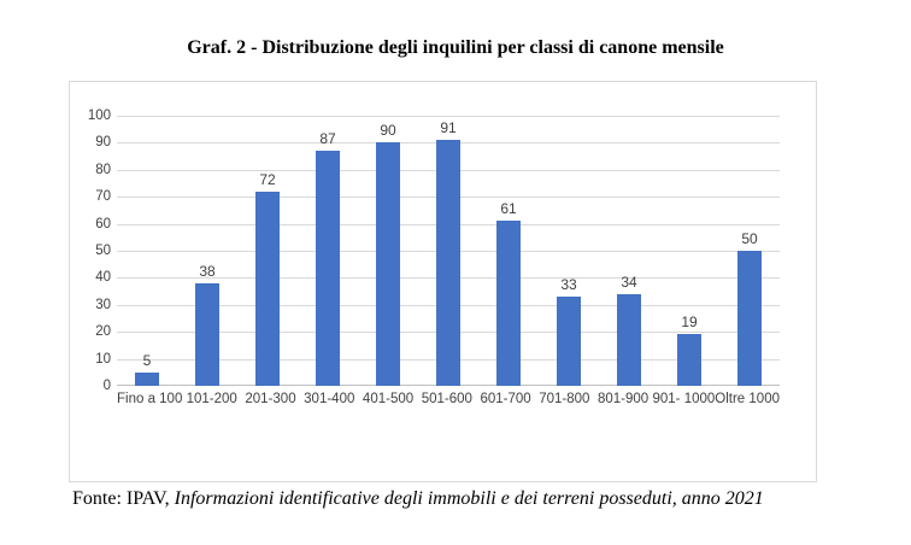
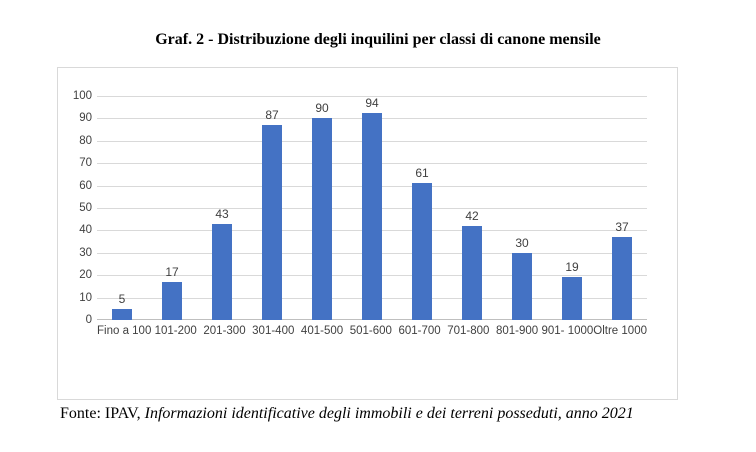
101-200: 38 -> 17
201-300: 72 -> 43
501-600: 91 -> 94
701-800: 33 -> 42
801-900: 34 -> 30
Oltre 1000: 50 -> 37
